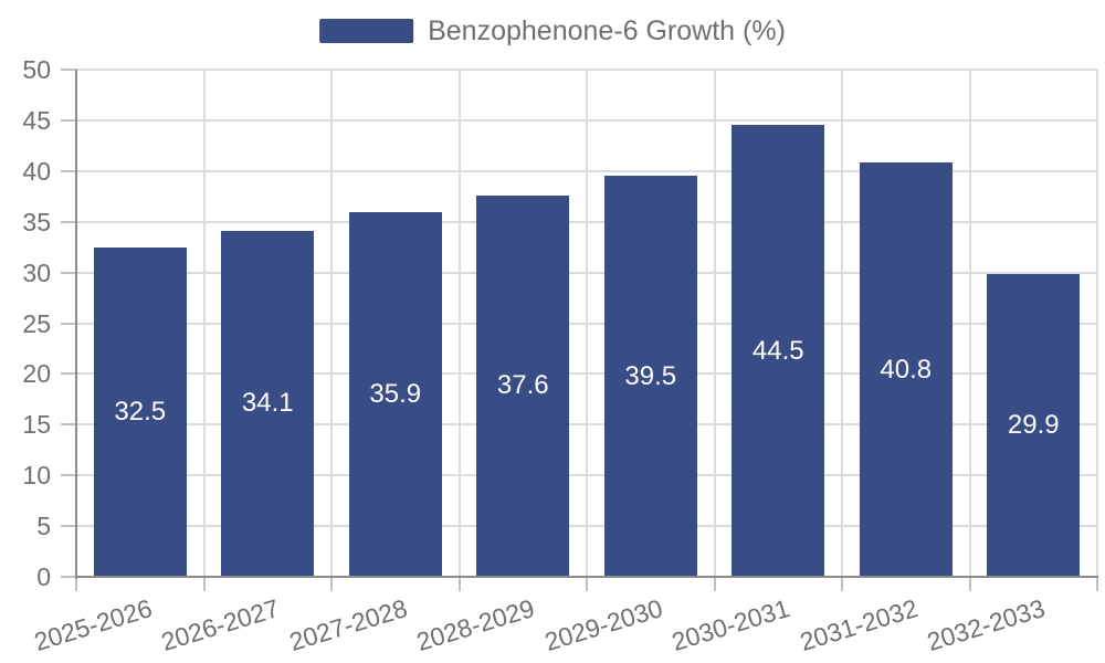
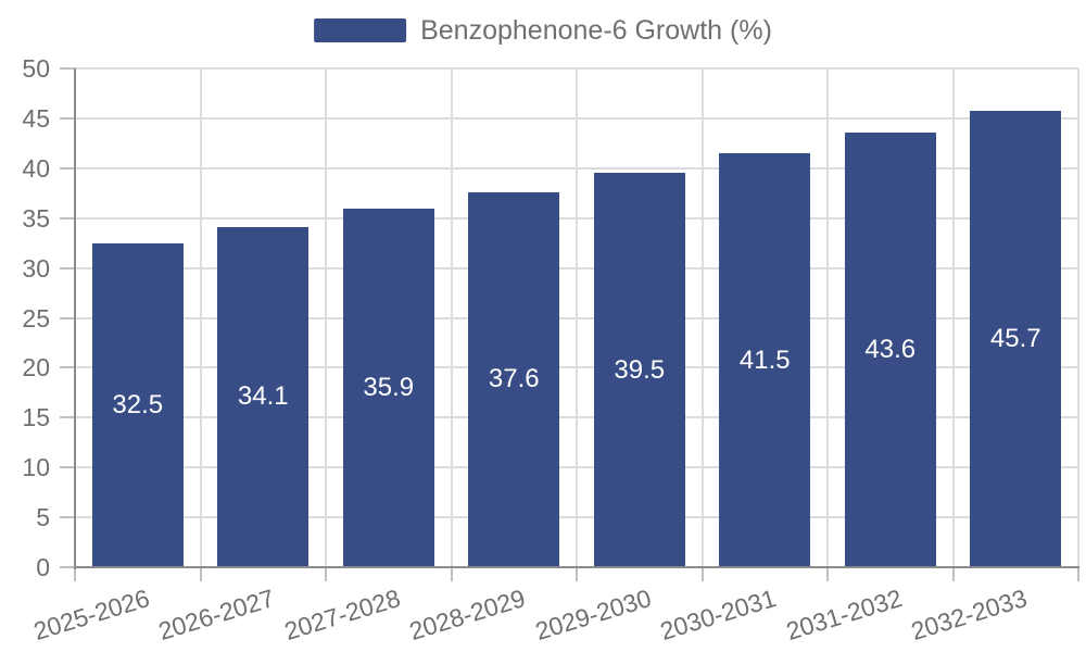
2030-2031: 44.5 -> 41.5
2031-2032: 40.8 -> 43.6
2032-2033: 29.9 -> 45.7
